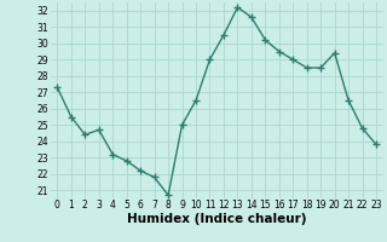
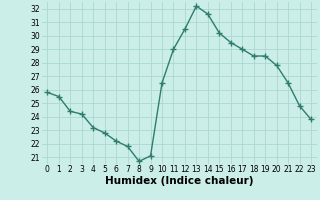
0: 27.3 -> 25.8
3: 24.7 -> 24.2
9: 25.0 -> 21.1
20: 29.4 -> 27.8
